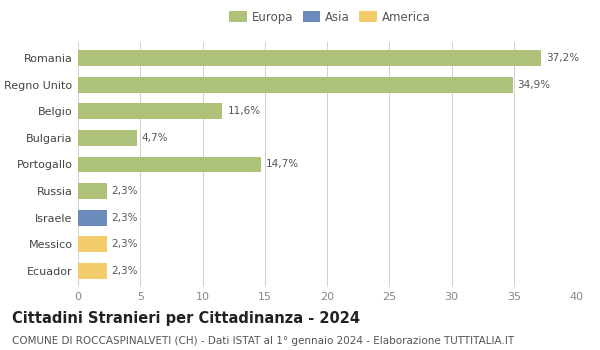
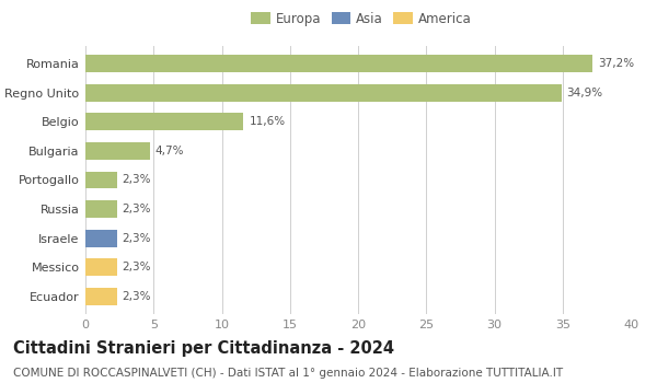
Portogallo: 14,7% -> 2,3%
